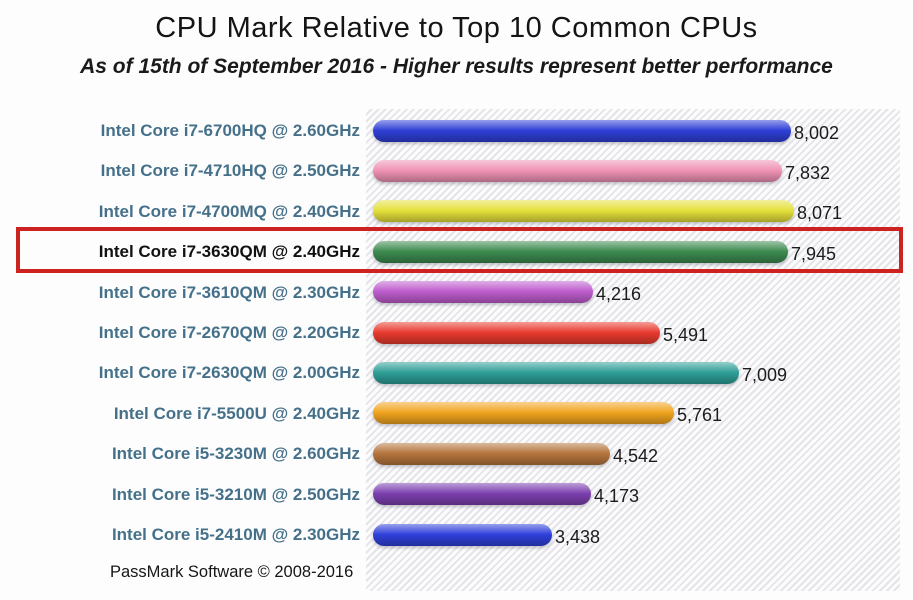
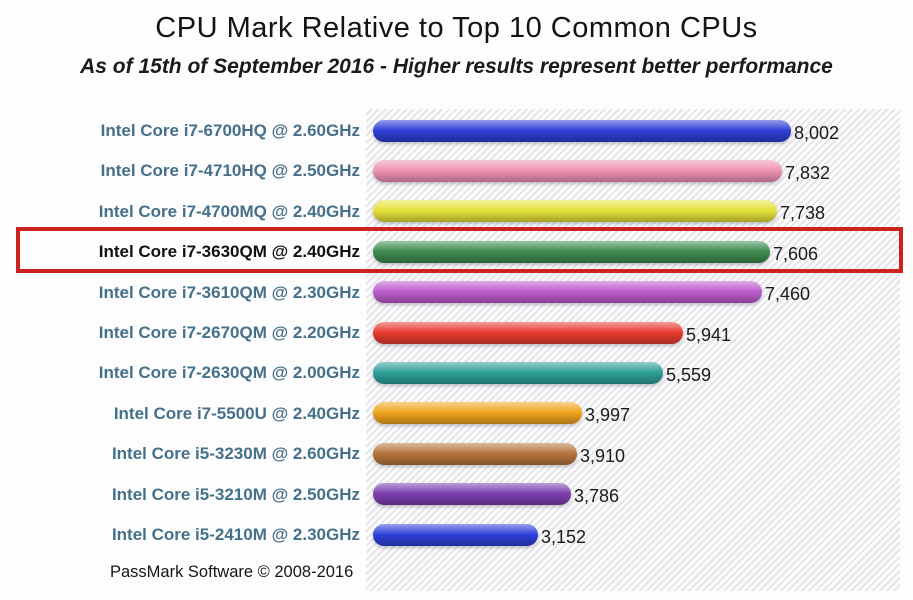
Intel Core i7-4700MQ @ 2.40GHz: 8,071 -> 7,738
Intel Core i7-3630QM @ 2.40GHz: 7,945 -> 7,606
Intel Core i7-3610QM @ 2.30GHz: 4,216 -> 7,460
Intel Core i7-2670QM @ 2.20GHz: 5,491 -> 5,941
Intel Core i7-2630QM @ 2.00GHz: 7,009 -> 5,559
Intel Core i7-5500U @ 2.40GHz: 5,761 -> 3,997
Intel Core i5-3230M @ 2.60GHz: 4,542 -> 3,910
Intel Core i5-3210M @ 2.50GHz: 4,173 -> 3,786
Intel Core i5-2410M @ 2.30GHz: 3,438 -> 3,152
